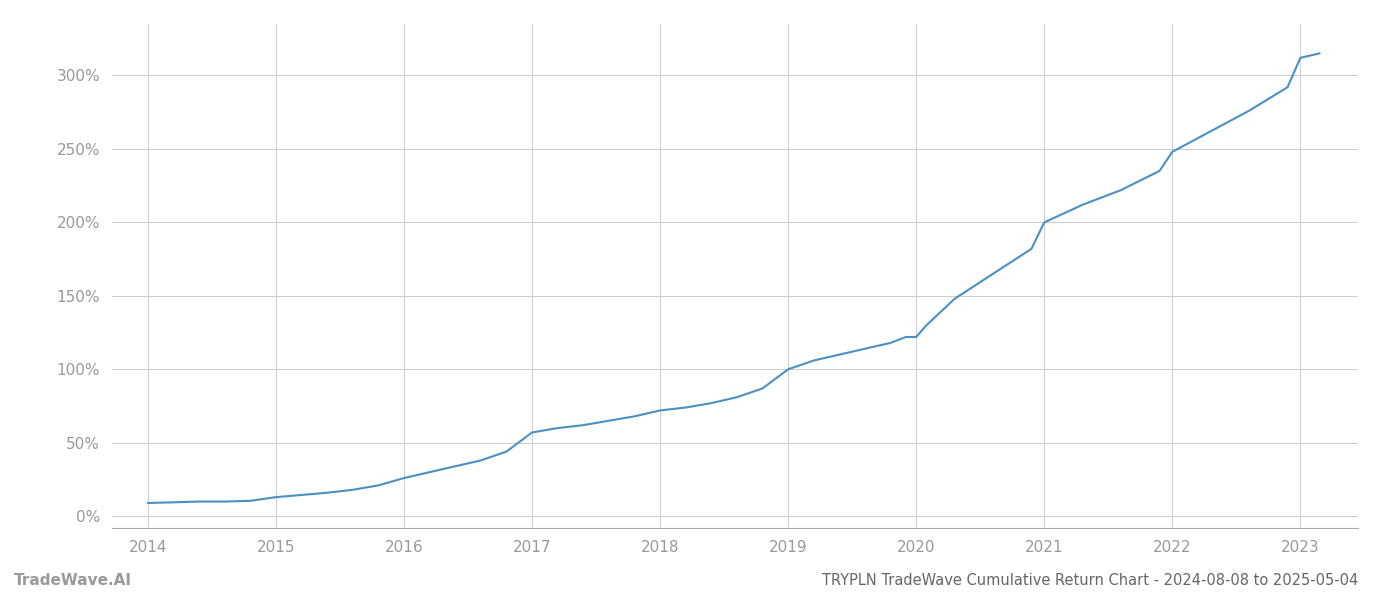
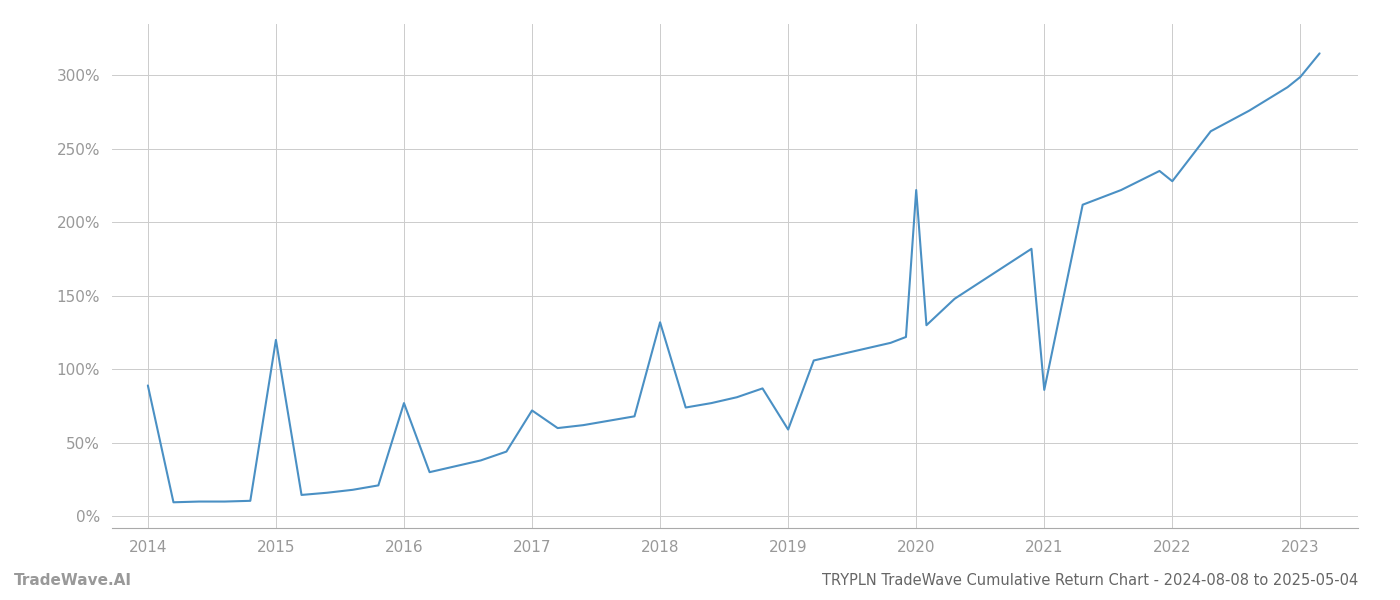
2014: 9% -> 89%
2015: 13% -> 120%
2016: 26% -> 77%
2017: 57% -> 72%
2018: 72% -> 132%
2019: 100% -> 59%
2020: 122% -> 222%
2021: 200% -> 86%
2022: 248% -> 228%
2023: 312% -> 299%
